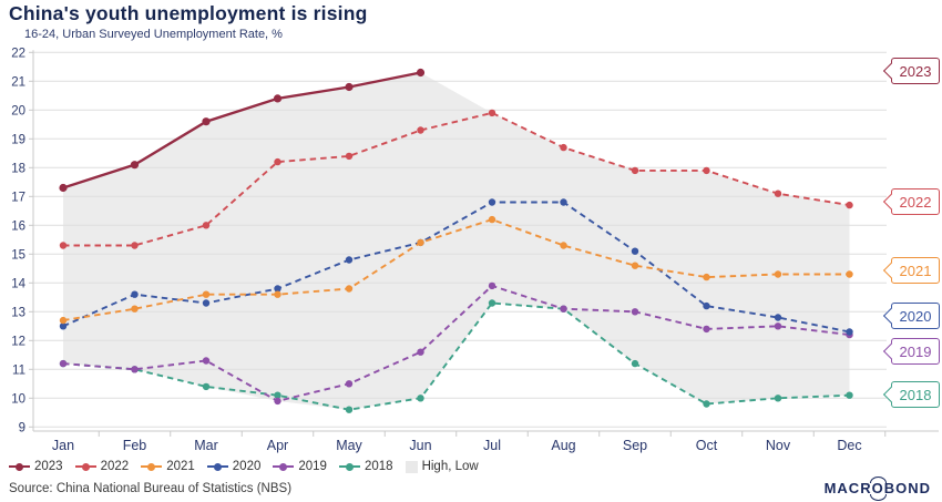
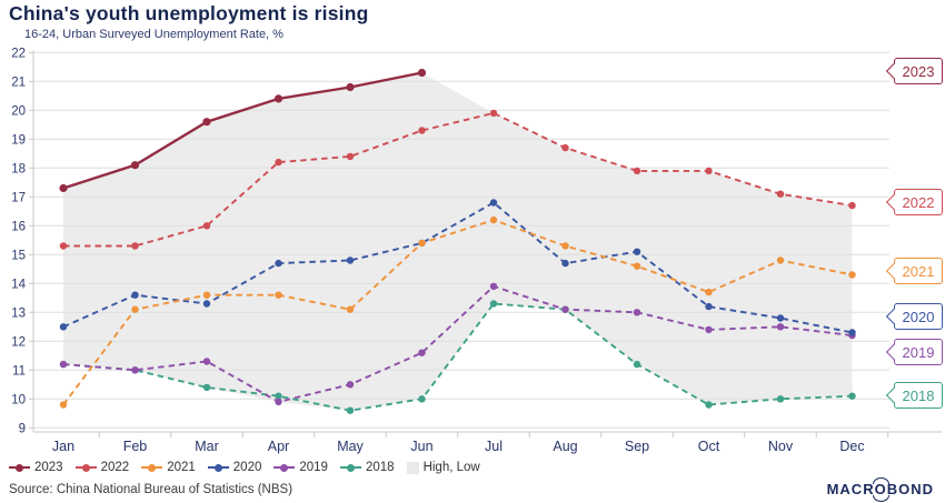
2021/Jan: 12.7 -> 9.8
2020/Apr: 13.8 -> 14.7
2021/May: 13.8 -> 13.1
2020/Aug: 16.8 -> 14.7
2021/Oct: 14.2 -> 13.7
2021/Nov: 14.3 -> 14.8
